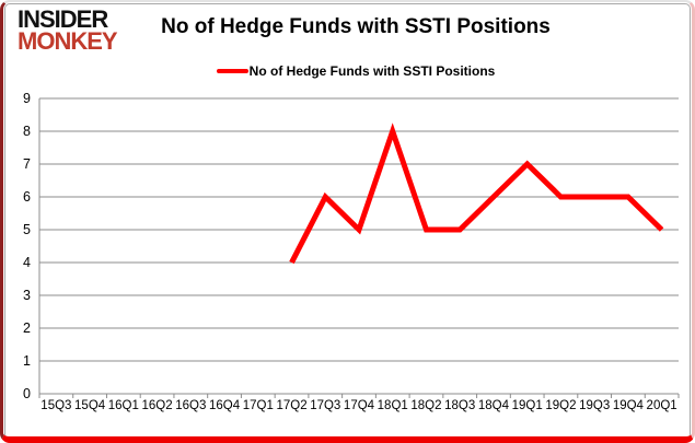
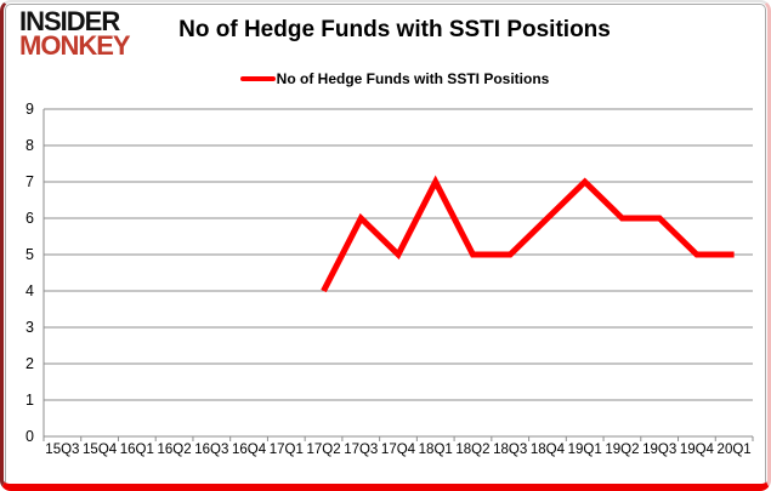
18Q1: 8 -> 7
19Q4: 6 -> 5
